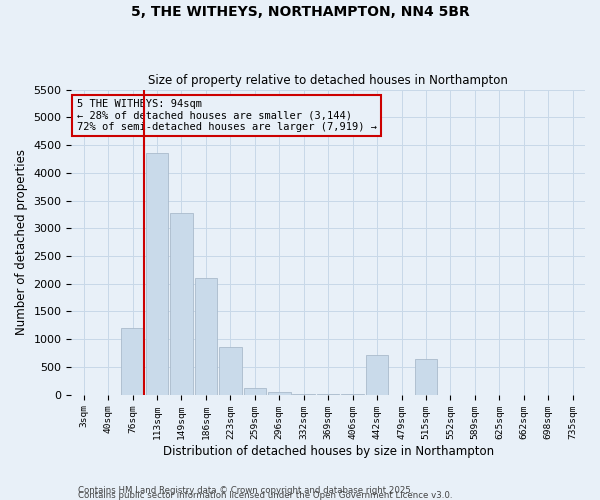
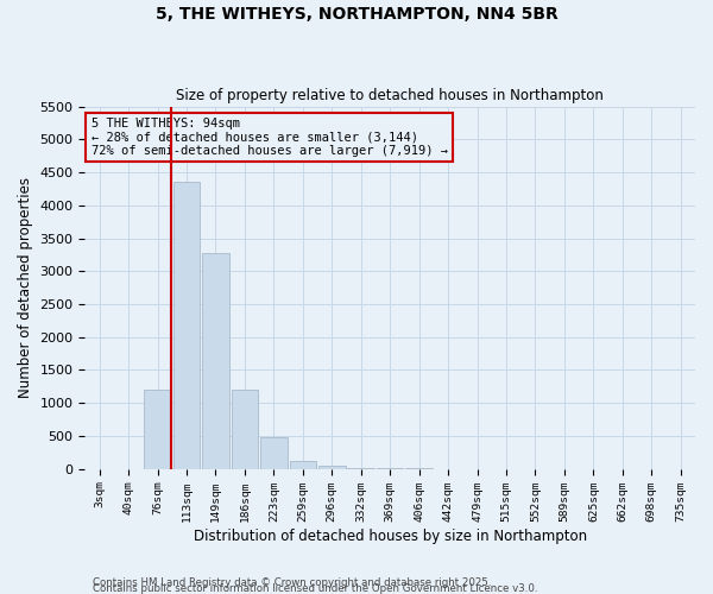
186sqm: 2100 -> 1200
223sqm: 860 -> 480
442sqm: 720 -> 0
515sqm: 640 -> 0
